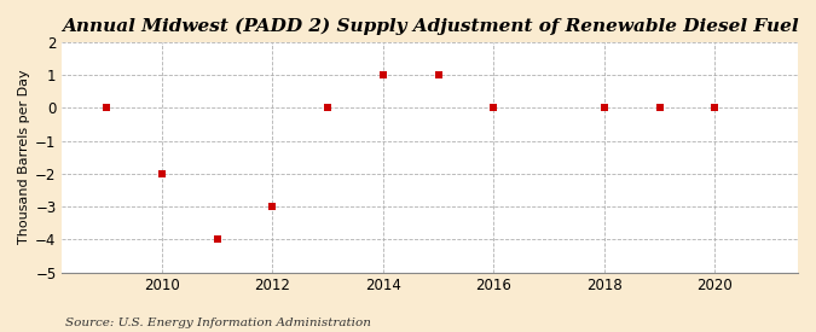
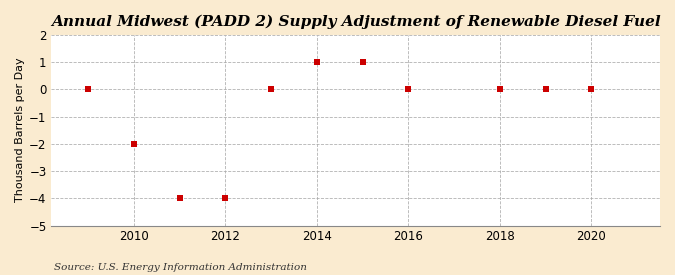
2012: -3 -> -4
